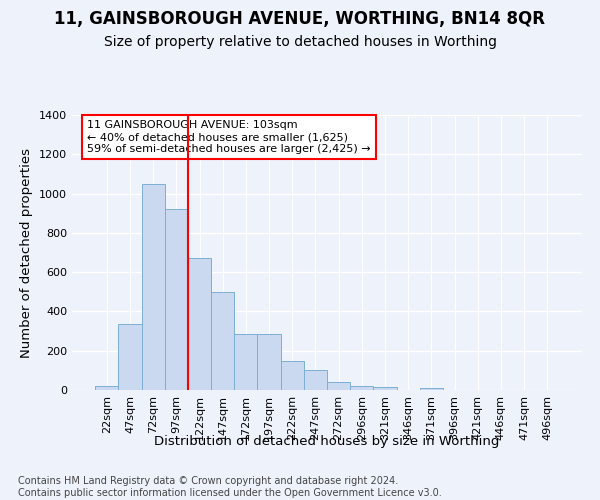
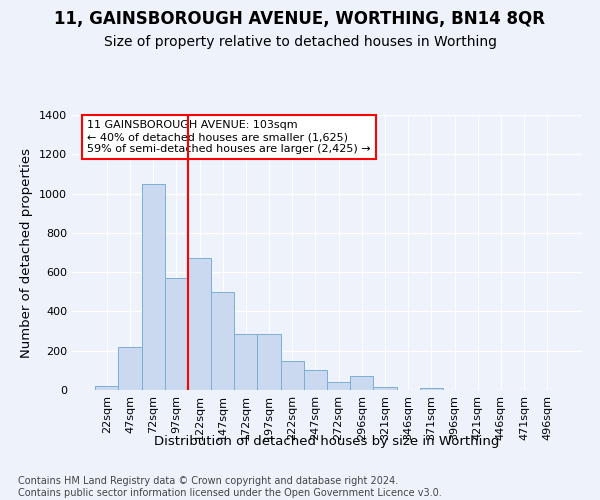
47sqm: 340 -> 220
97sqm: 920 -> 570
296sqm: 20 -> 70
